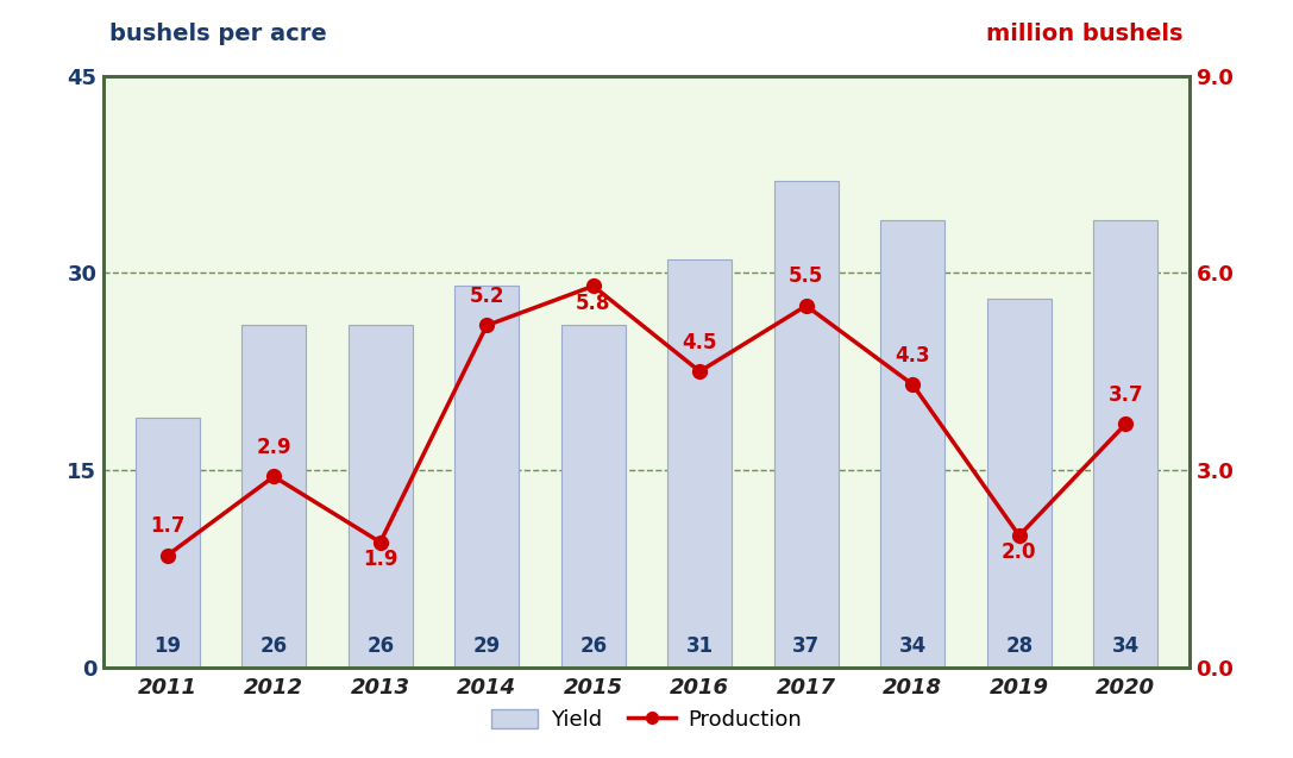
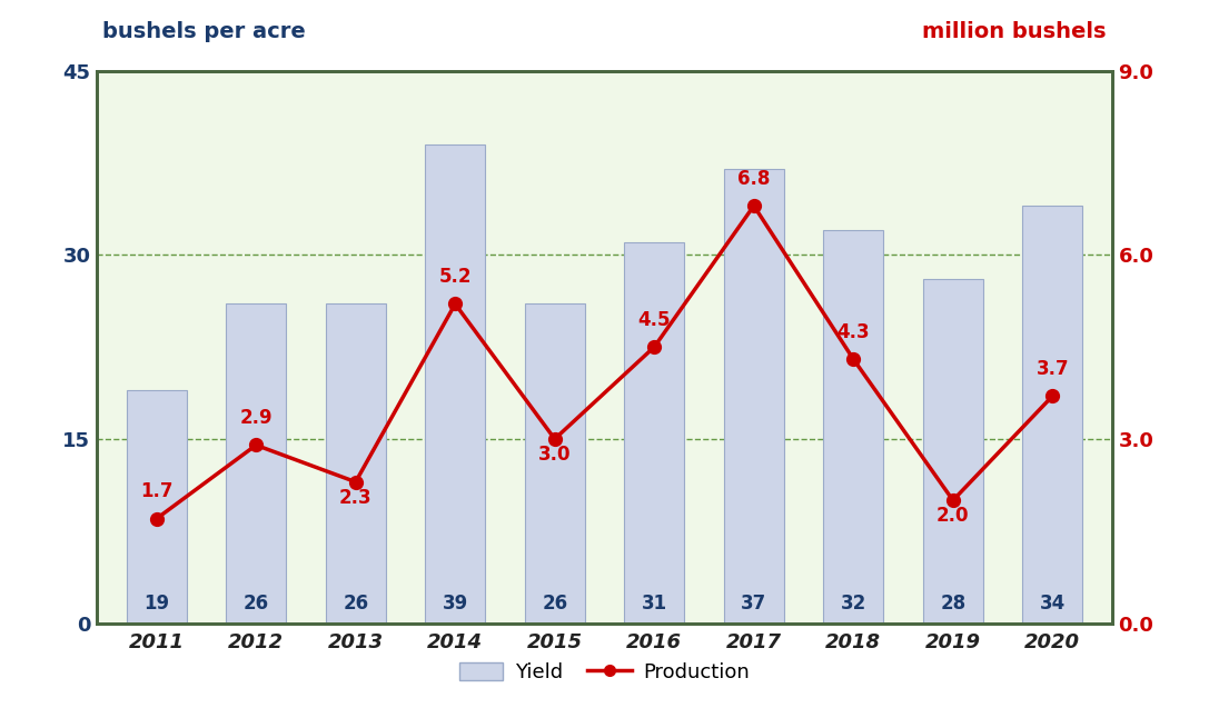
Production/2013: 1.9 -> 2.3
Yield/2014: 29 -> 39
Production/2015: 5.8 -> 3.0
Production/2017: 5.5 -> 6.8
Yield/2018: 34 -> 32
